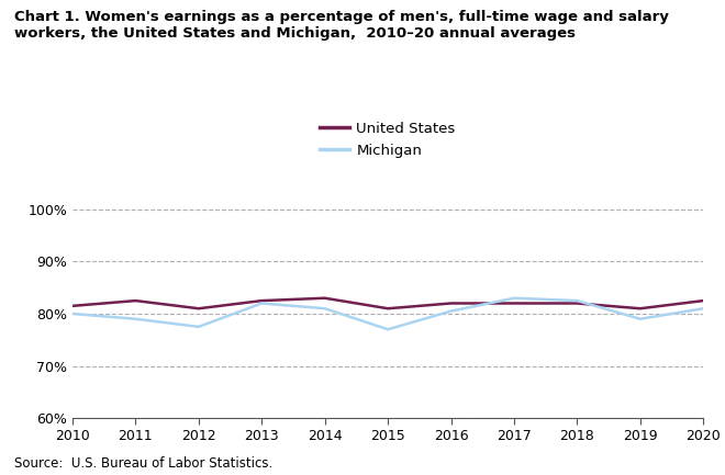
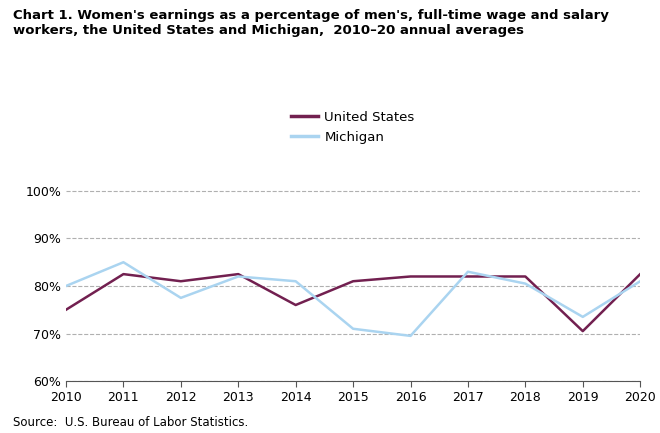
United States/2010: 81.5% -> 75.0%
Michigan/2011: 79.0% -> 85.0%
United States/2014: 83.0% -> 76.0%
Michigan/2015: 77.0% -> 71.0%
Michigan/2016: 80.5% -> 69.5%
Michigan/2018: 82.5% -> 80.5%
United States/2019: 81.0% -> 70.5%
Michigan/2019: 79.0% -> 73.5%
